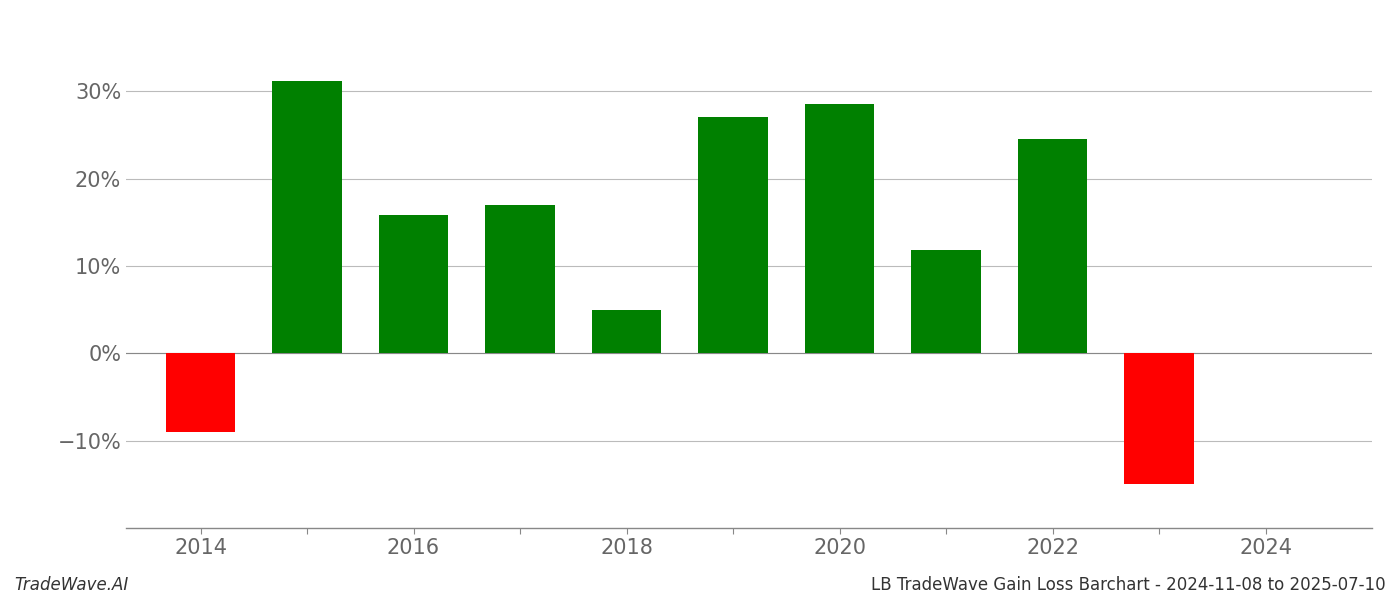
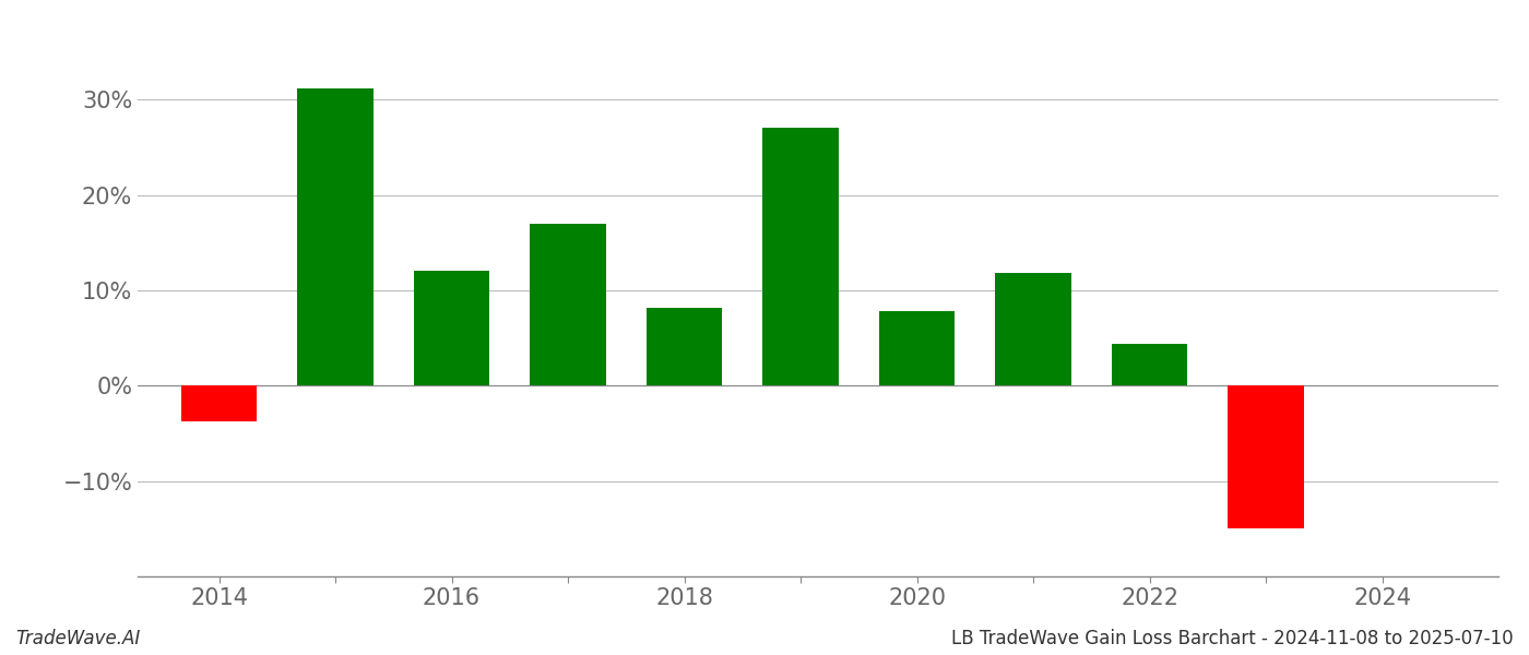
2014: -9.0% -> -3.8%
2016: 15.8% -> 12.0%
2018: 5.0% -> 8.2%
2020: 28.5% -> 7.8%
2022: 24.5% -> 4.4%
